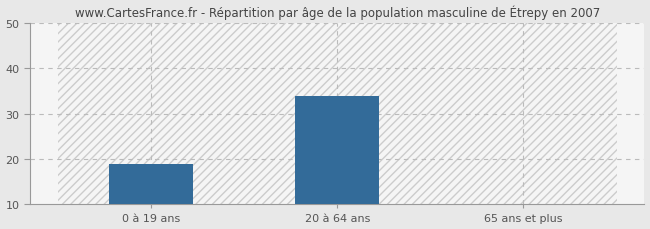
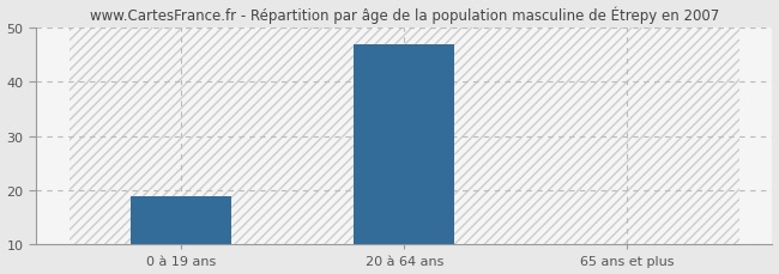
20 à 64 ans: 34 -> 47
